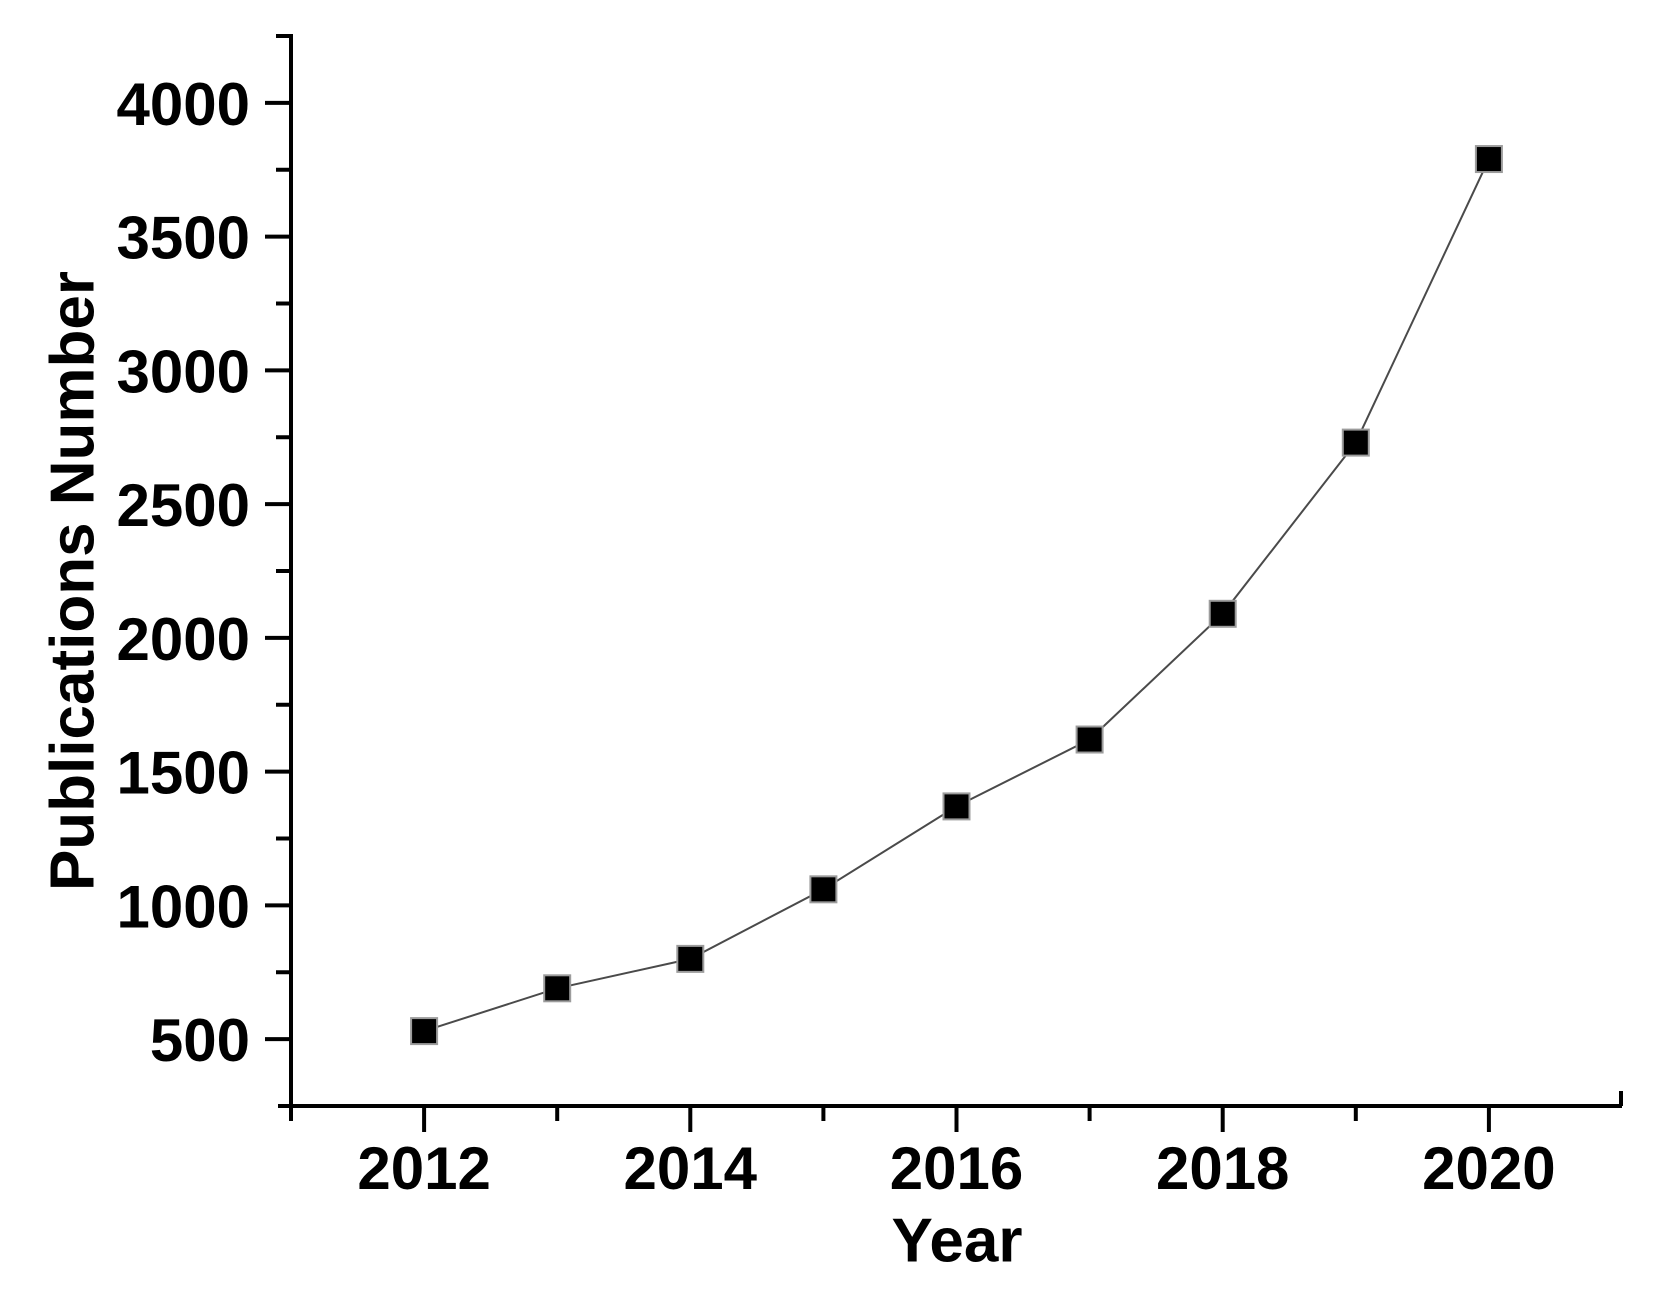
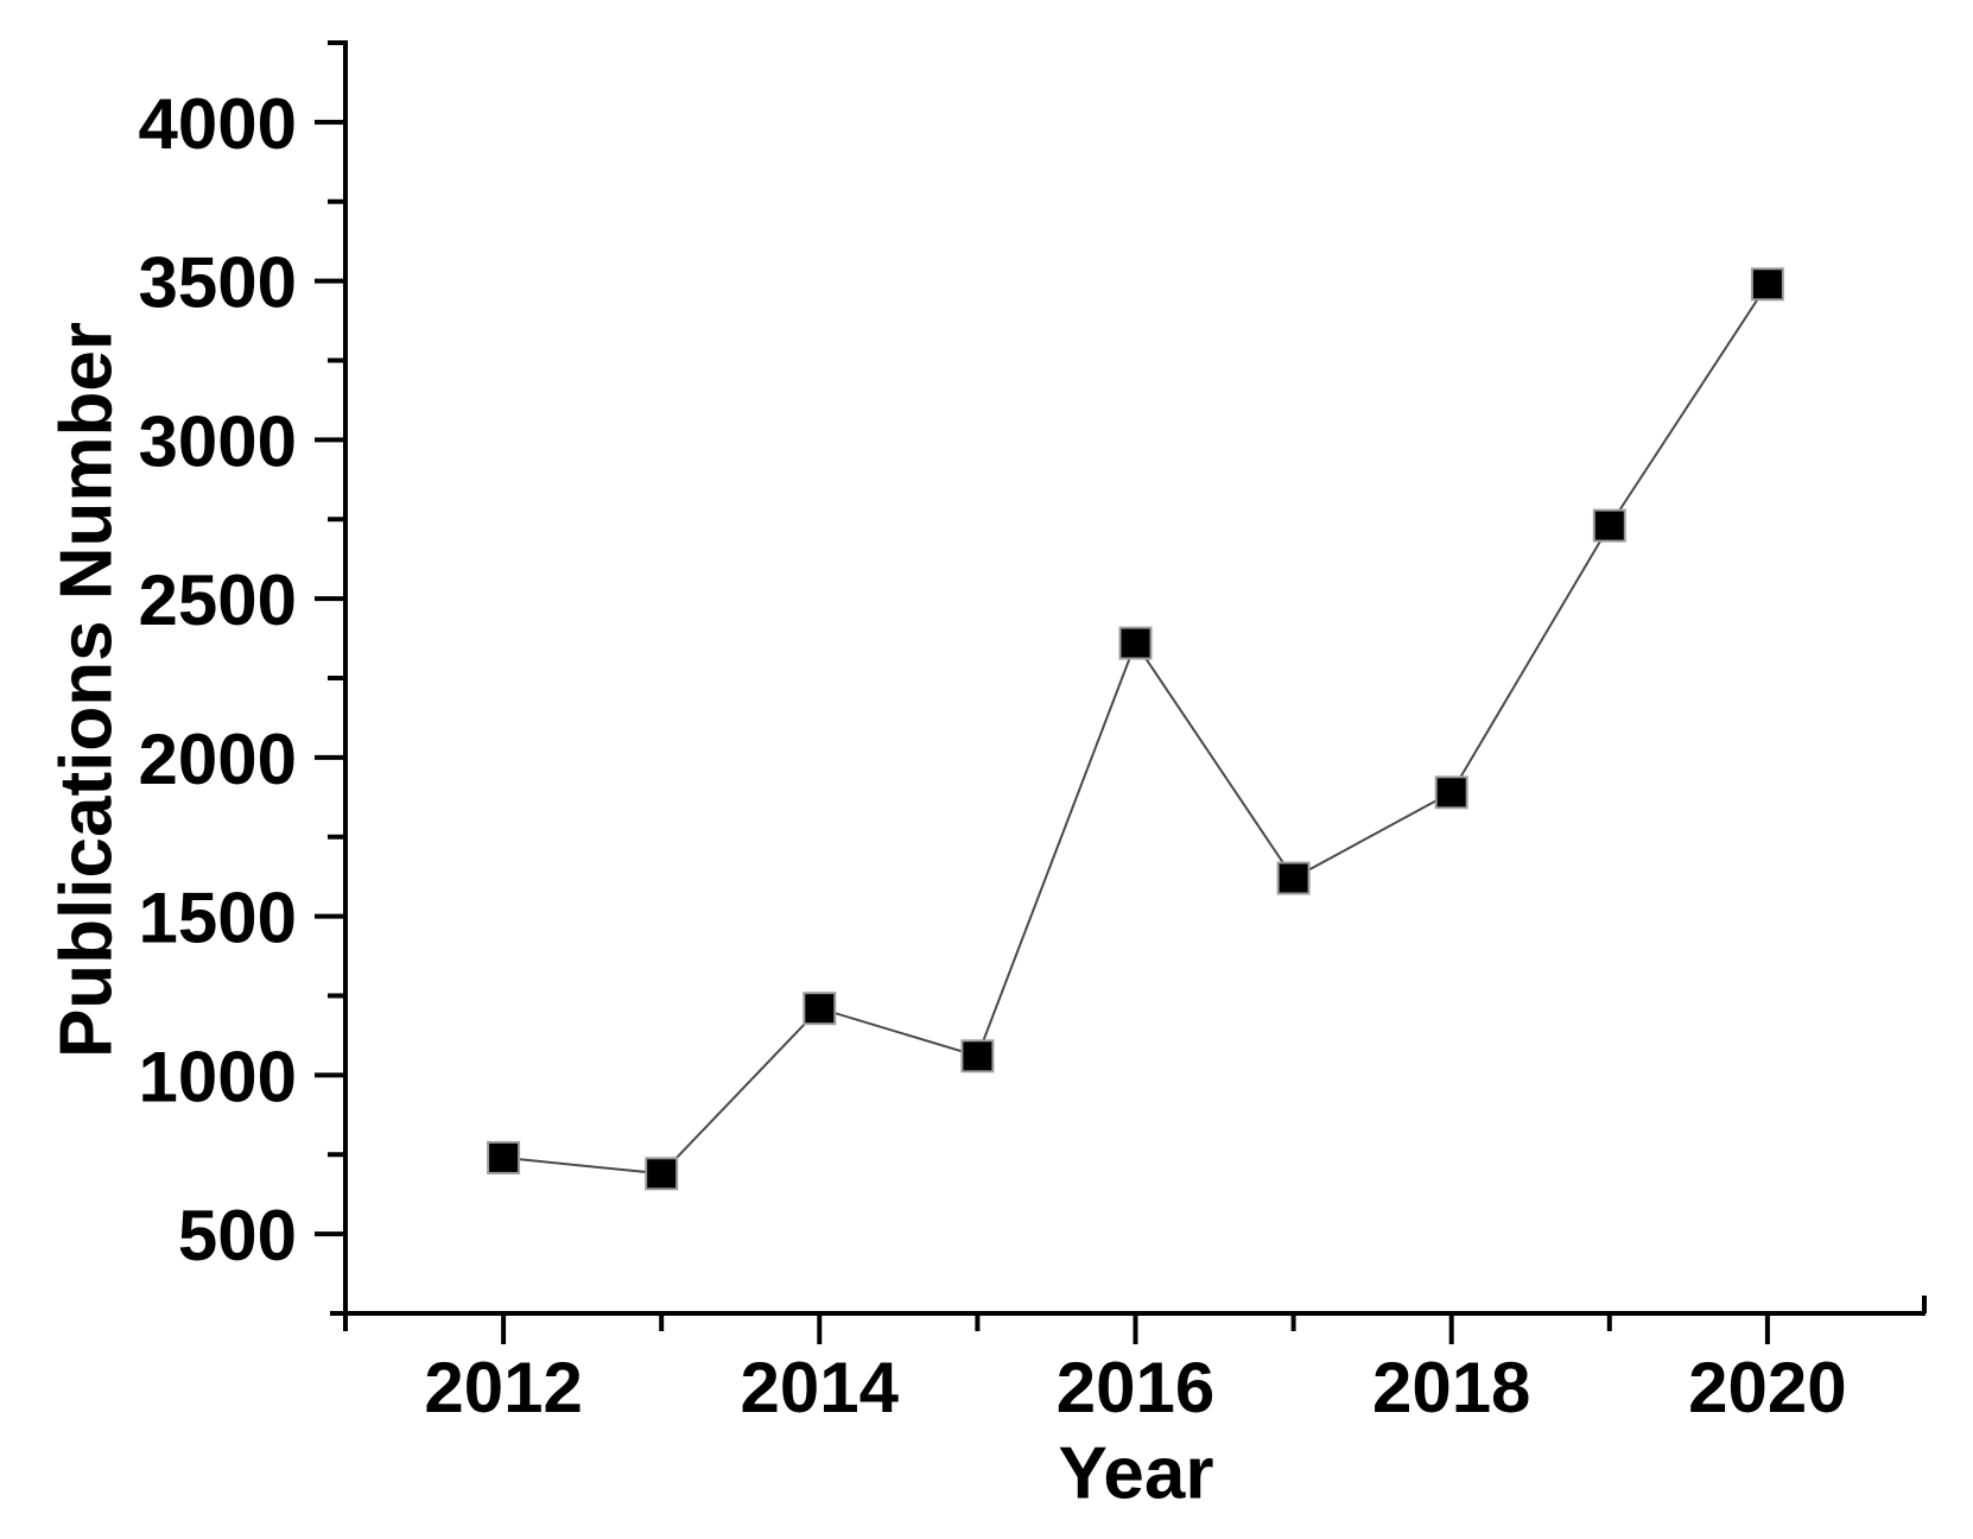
2012: 530 -> 740
2014: 800 -> 1210
2016: 1370 -> 2360
2018: 2090 -> 1890
2020: 3790 -> 3490
